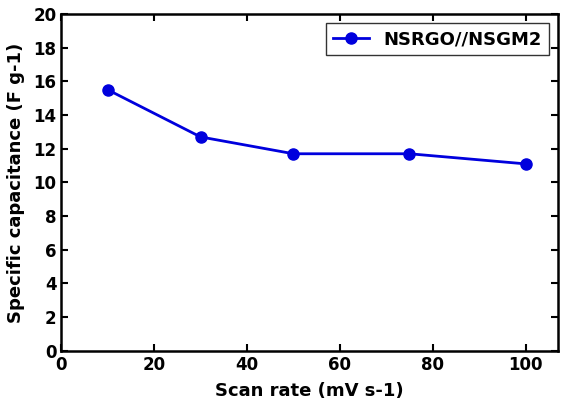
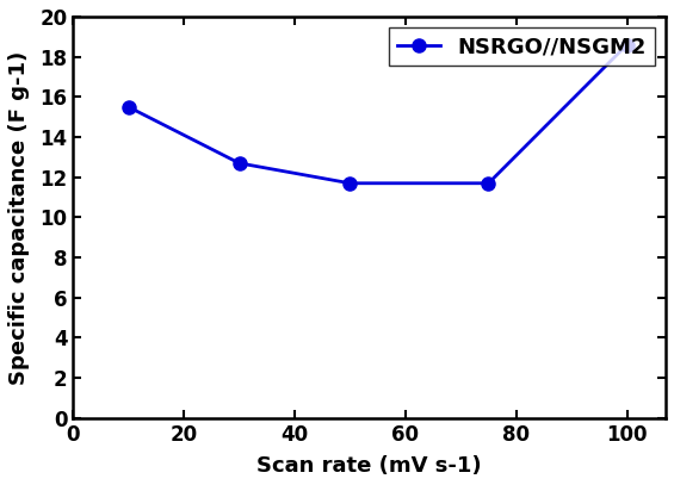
100: 11.1 -> 18.6
